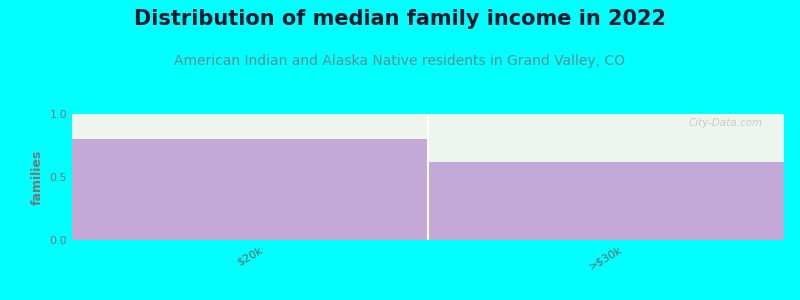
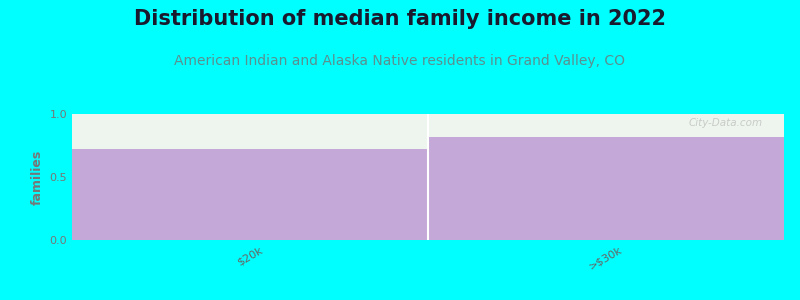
$20k: 0.80 -> 0.72
>$30k: 0.62 -> 0.82
